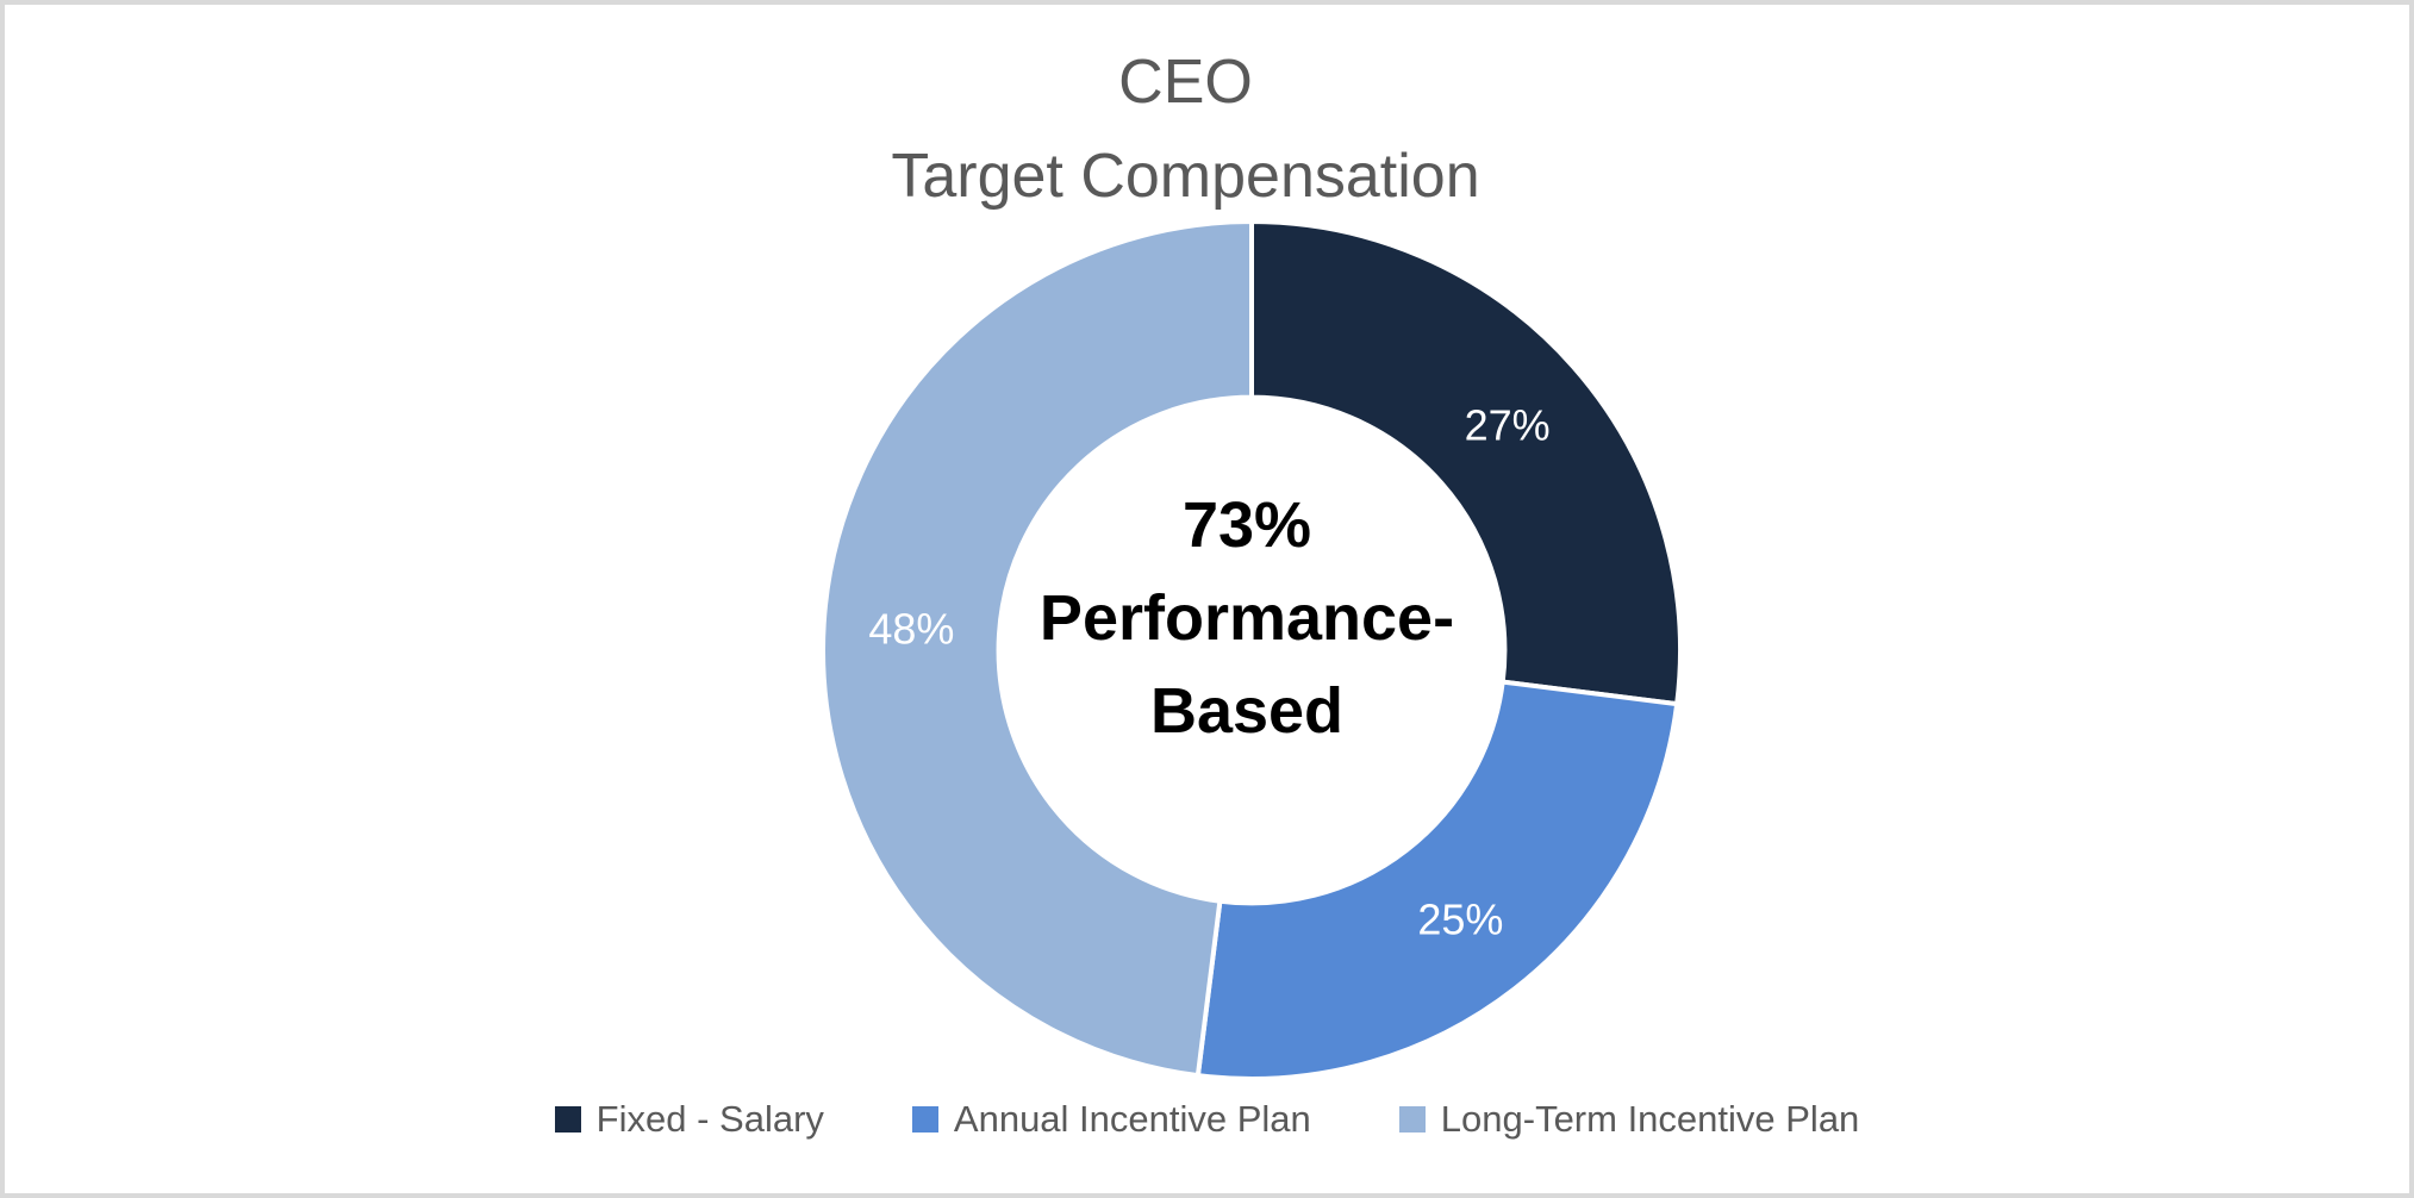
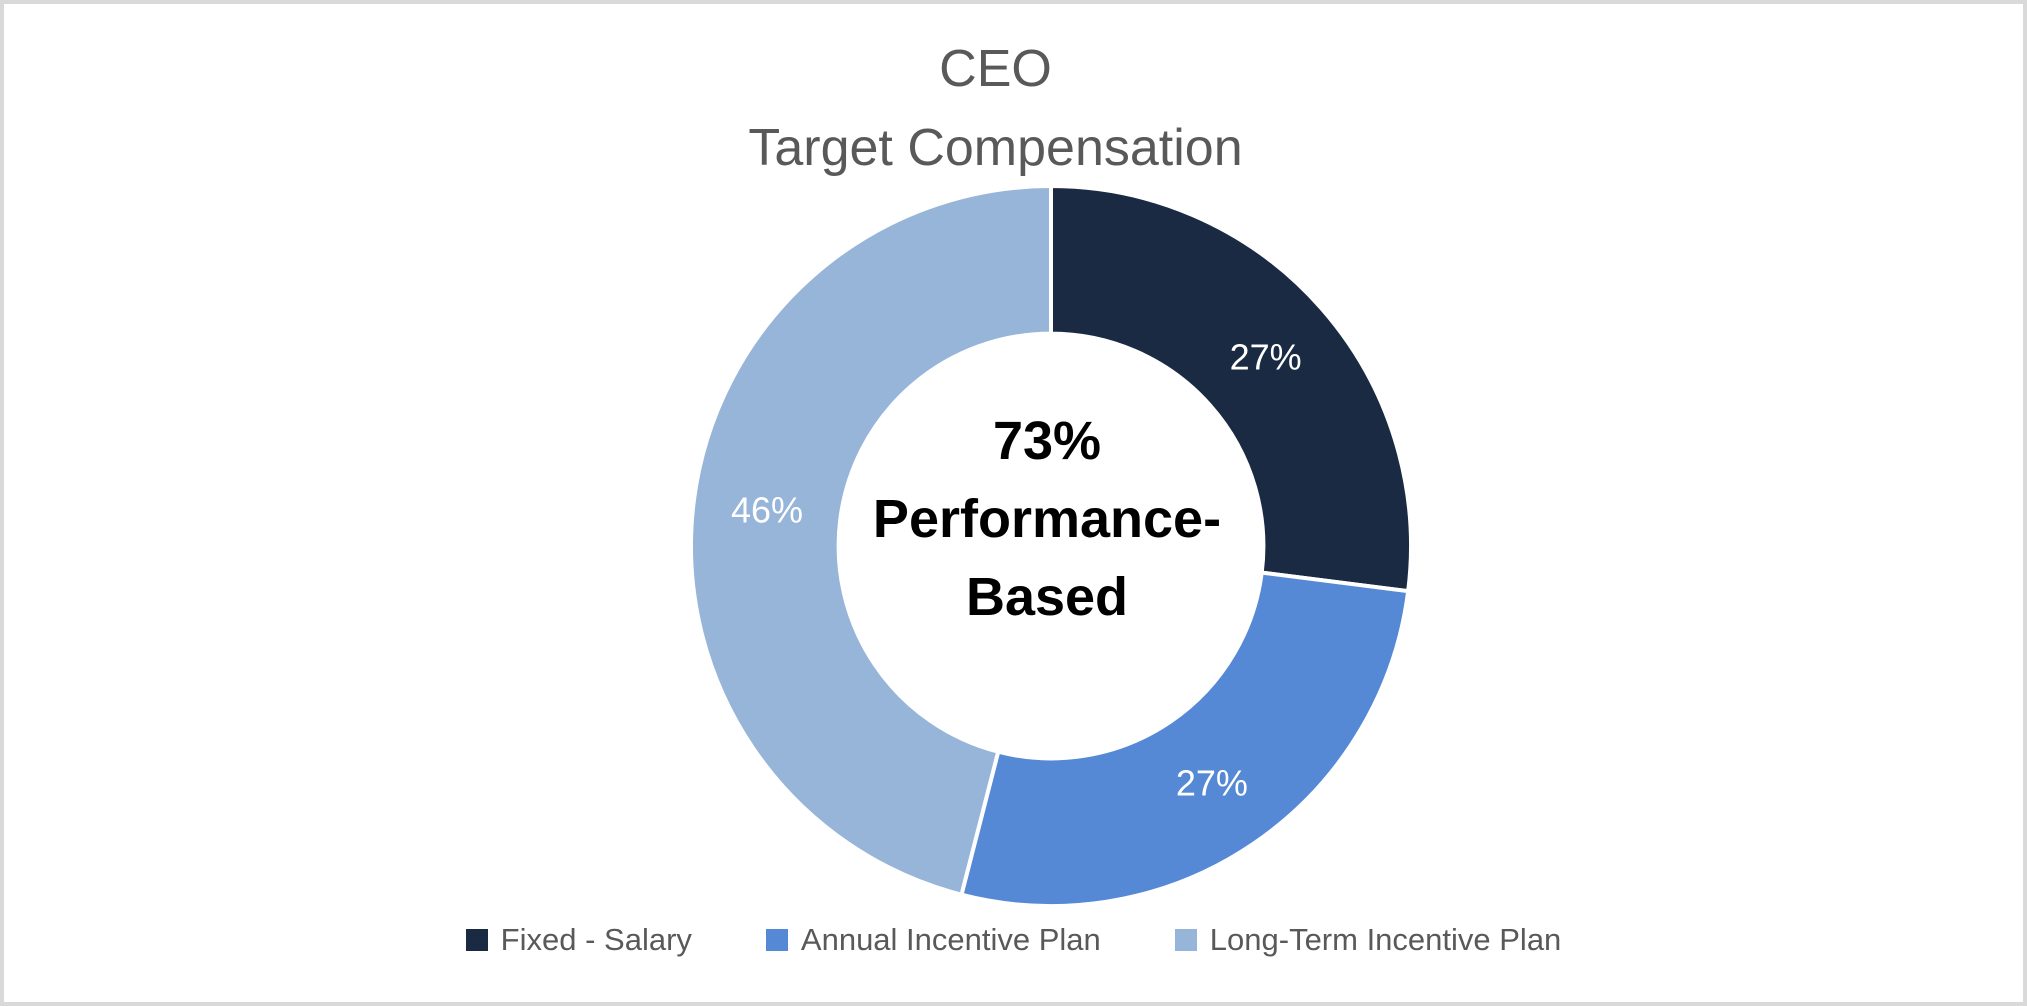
Annual Incentive Plan: 25% -> 27%
Long-Term Incentive Plan: 48% -> 46%
